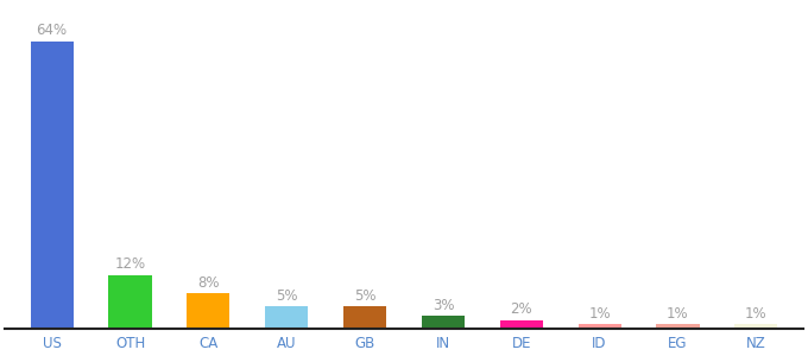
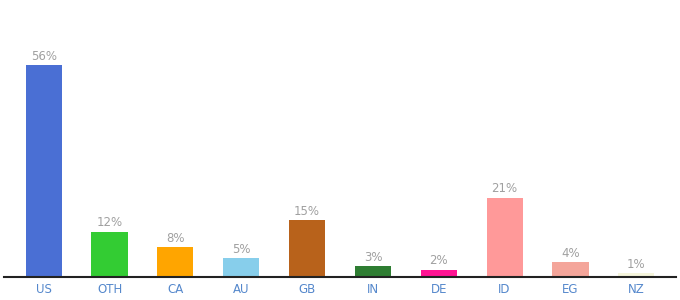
US: 64% -> 56%
GB: 5% -> 15%
ID: 1% -> 21%
EG: 1% -> 4%
